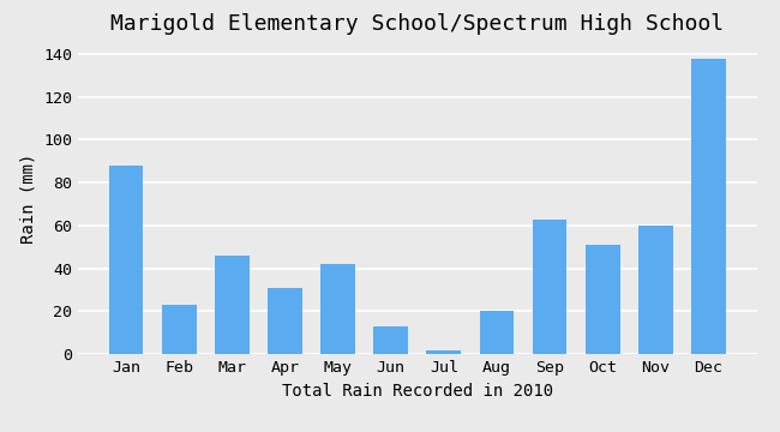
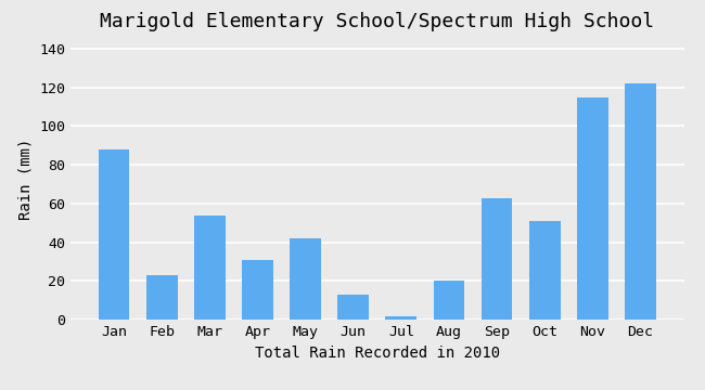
Mar: 46 -> 54
Nov: 60 -> 115
Dec: 138 -> 122
